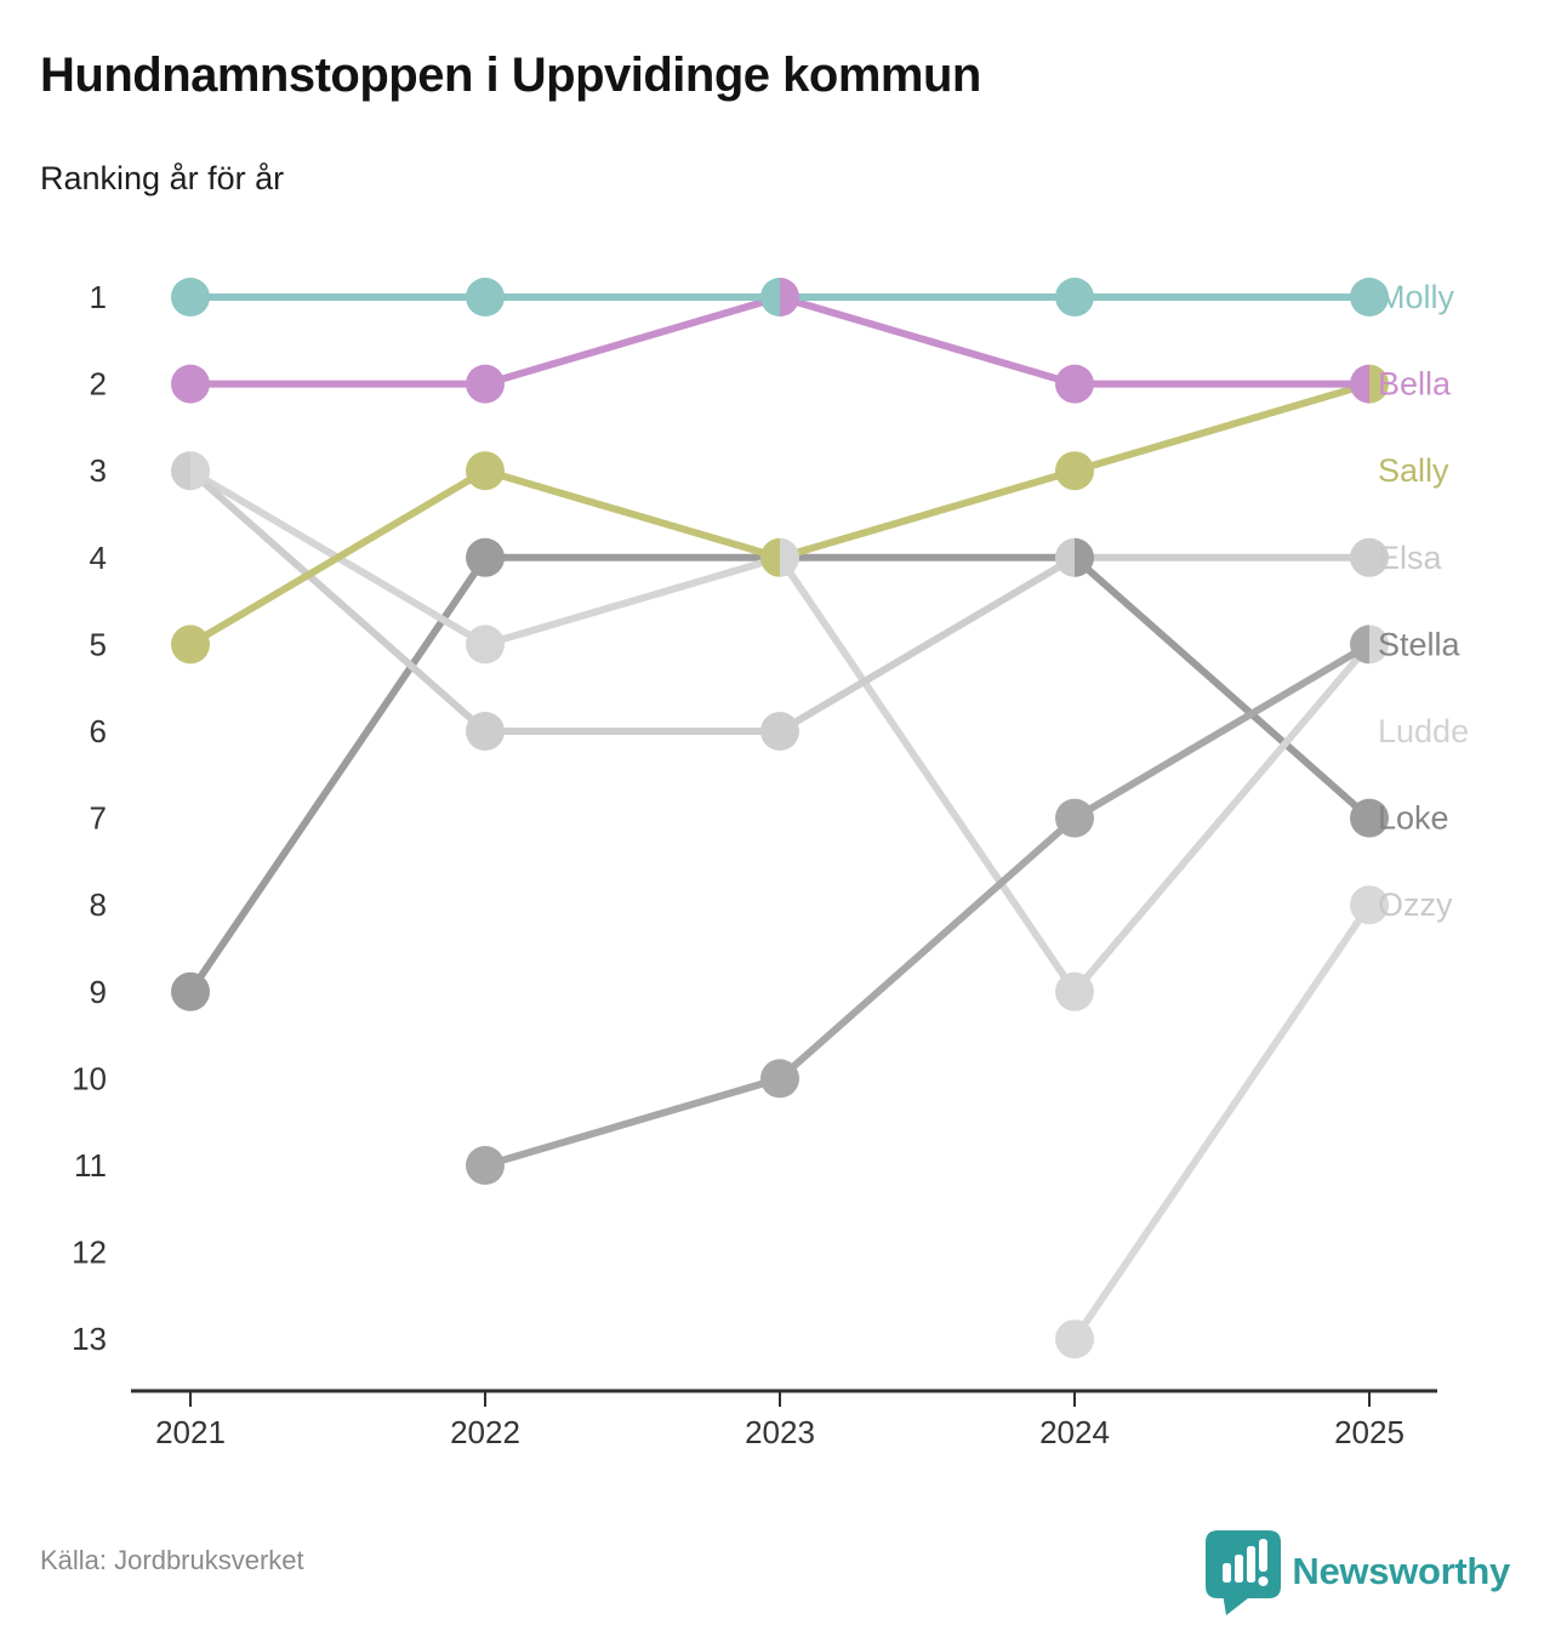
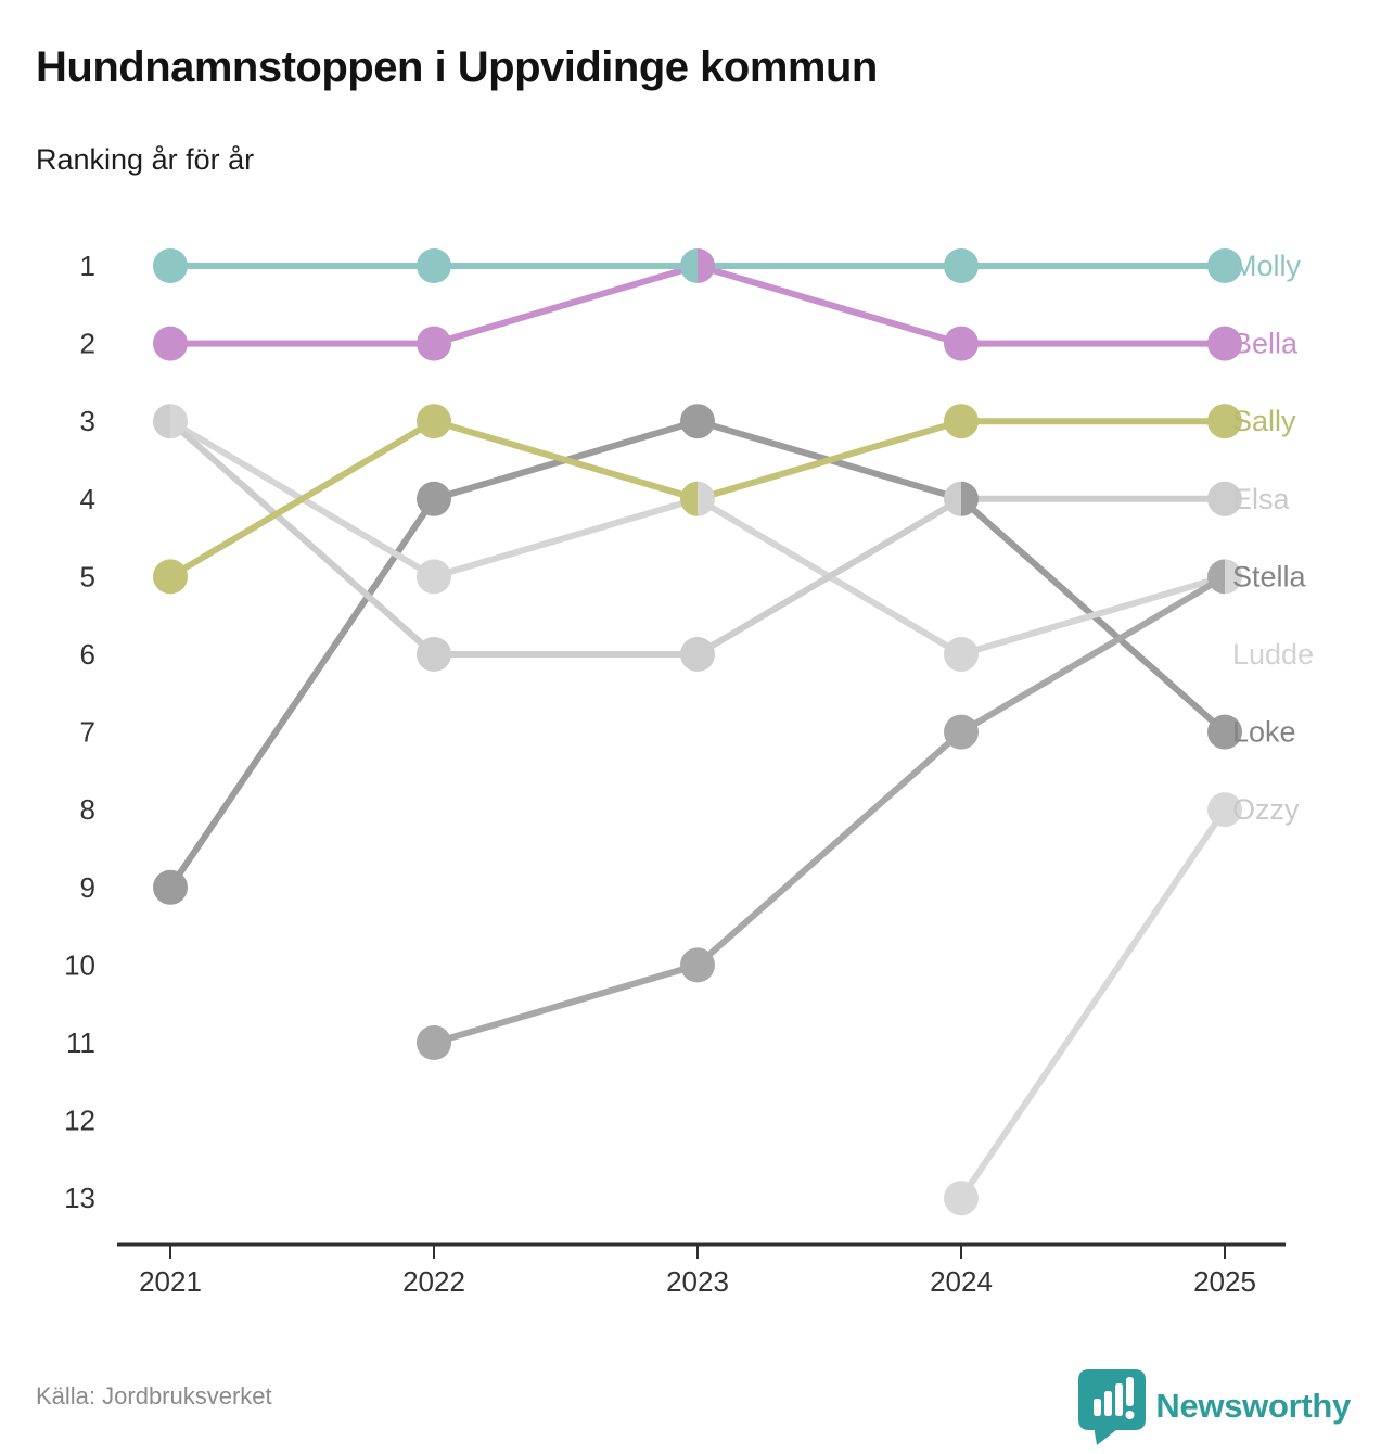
Loke/2023: 4 -> 3
Ludde/2024: 9 -> 6
Sally/2025: 2 -> 3
